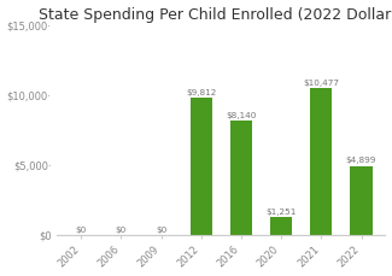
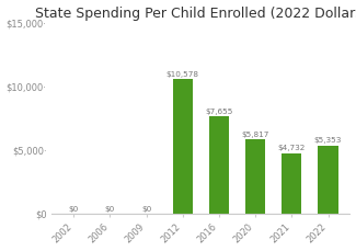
2012: $9,812 -> $10,578
2016: $8,140 -> $7,655
2020: $1,251 -> $5,817
2021: $10,477 -> $4,732
2022: $4,899 -> $5,353
